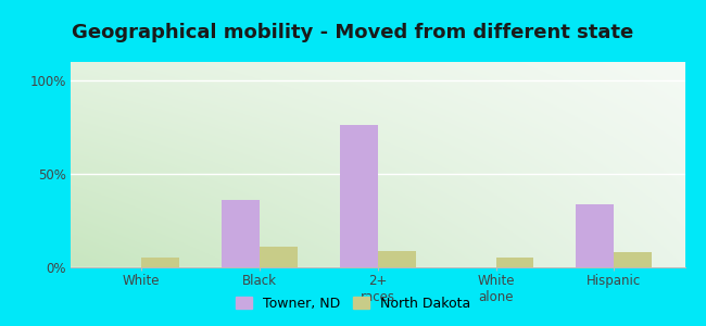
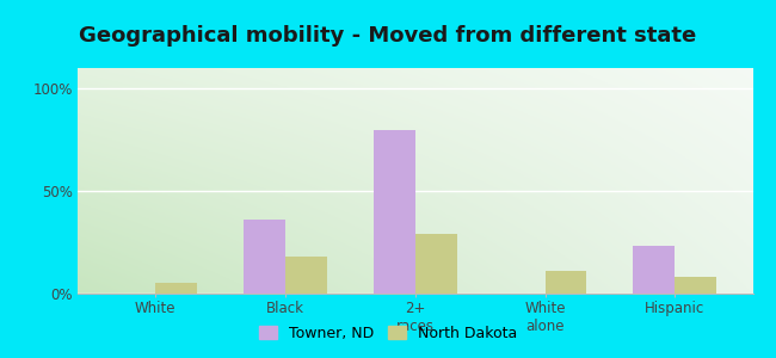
North Dakota/Black: 11% -> 18%
Towner, ND/2+ races: 76% -> 80%
North Dakota/2+ races: 9% -> 29%
North Dakota/White alone: 5% -> 11%
Towner, ND/Hispanic: 34% -> 23%
